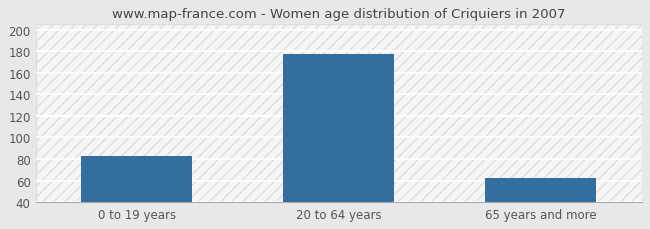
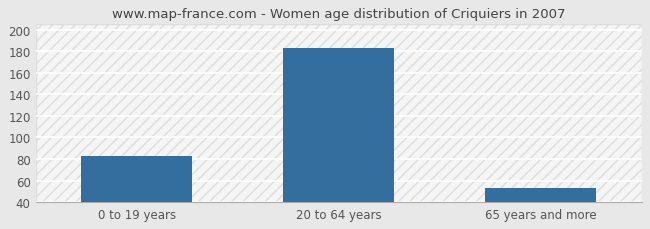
20 to 64 years: 177 -> 183
65 years and more: 62 -> 53
